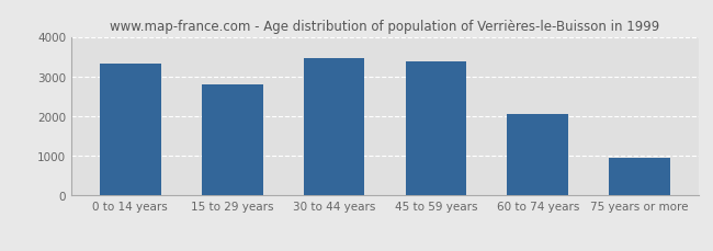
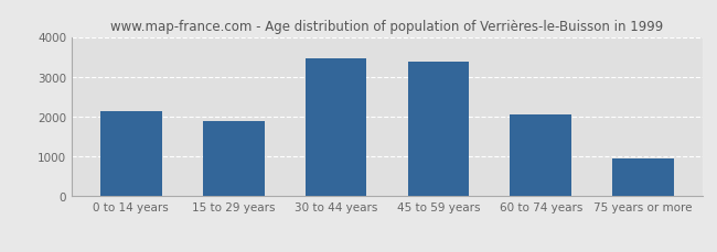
0 to 14 years: 3330 -> 2150
15 to 29 years: 2800 -> 1900
